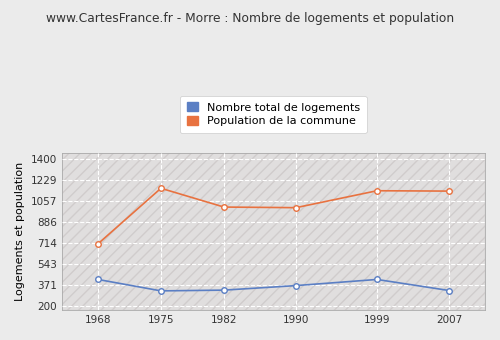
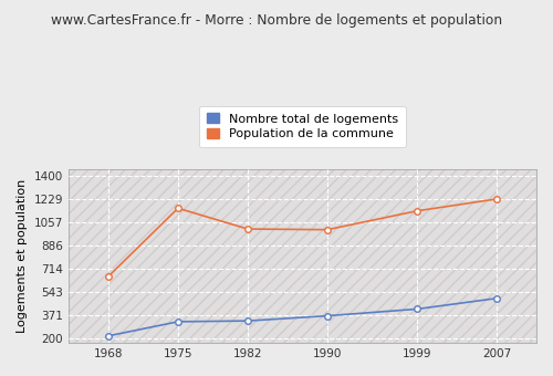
Nombre total de logements/1968: 420 -> 220
Population de la commune/1968: 710 -> 660
Nombre total de logements/2007: 330 -> 500
Population de la commune/2007: 1140 -> 1230
